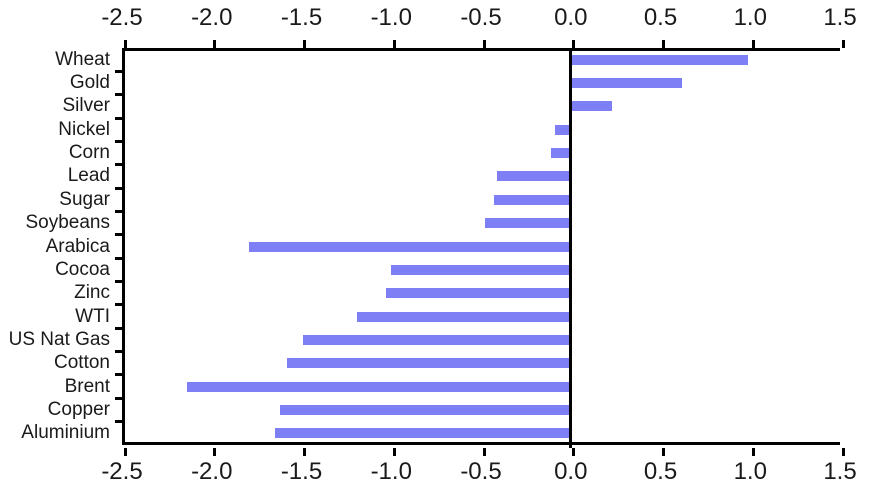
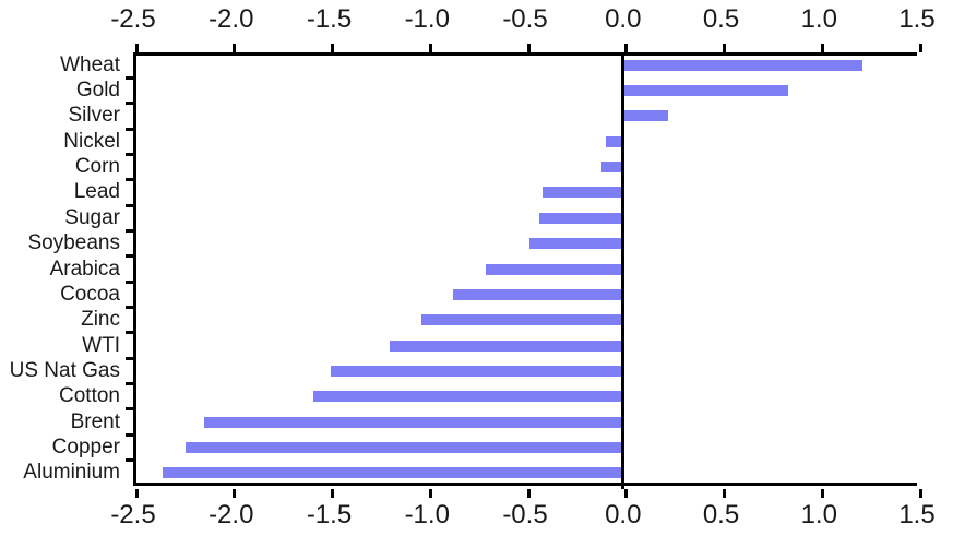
Wheat: 0.99 -> 1.22
Gold: 0.62 -> 0.84
Arabica: -1.79 -> -0.70
Cocoa: -1.00 -> -0.87
Copper: -1.62 -> -2.23
Aluminium: -1.65 -> -2.35
